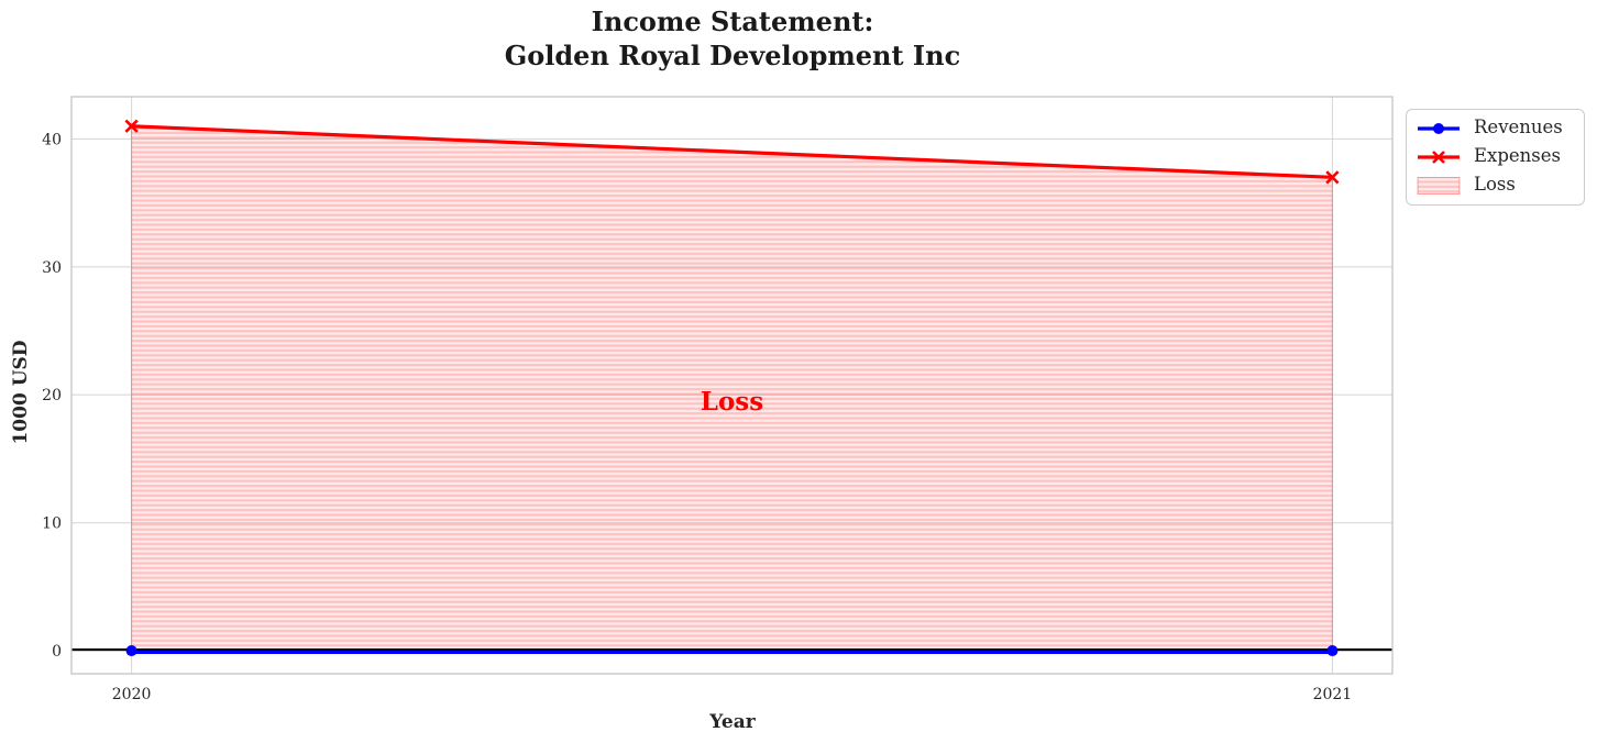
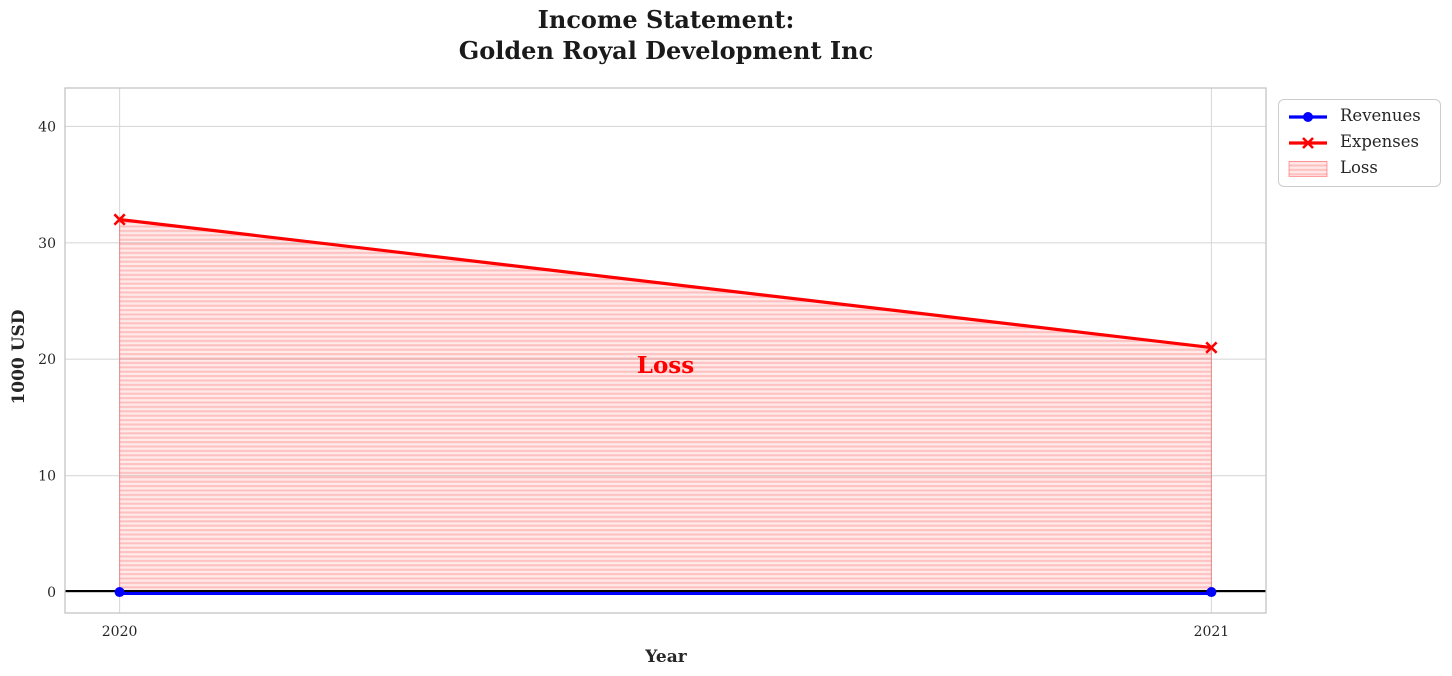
Expenses/2020: 41 -> 32
Expenses/2021: 37 -> 21
